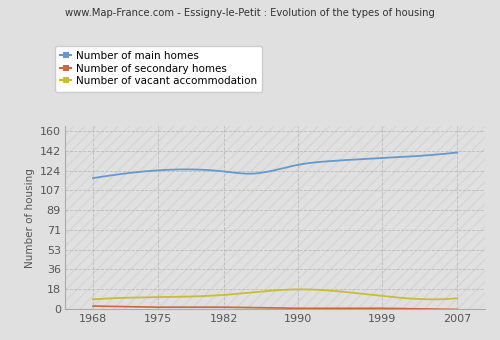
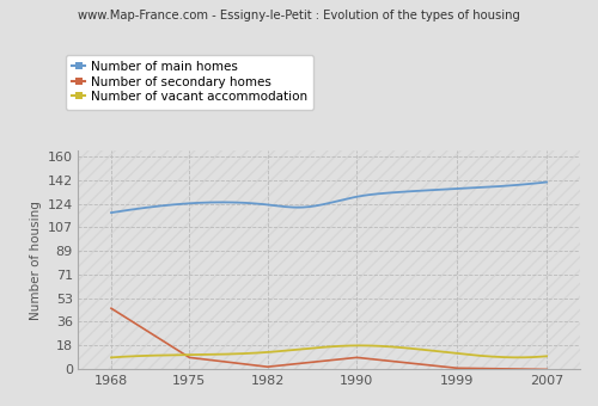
Number of secondary homes/1968: 3 -> 46
Number of secondary homes/1975: 2 -> 9
Number of secondary homes/1990: 1 -> 9
